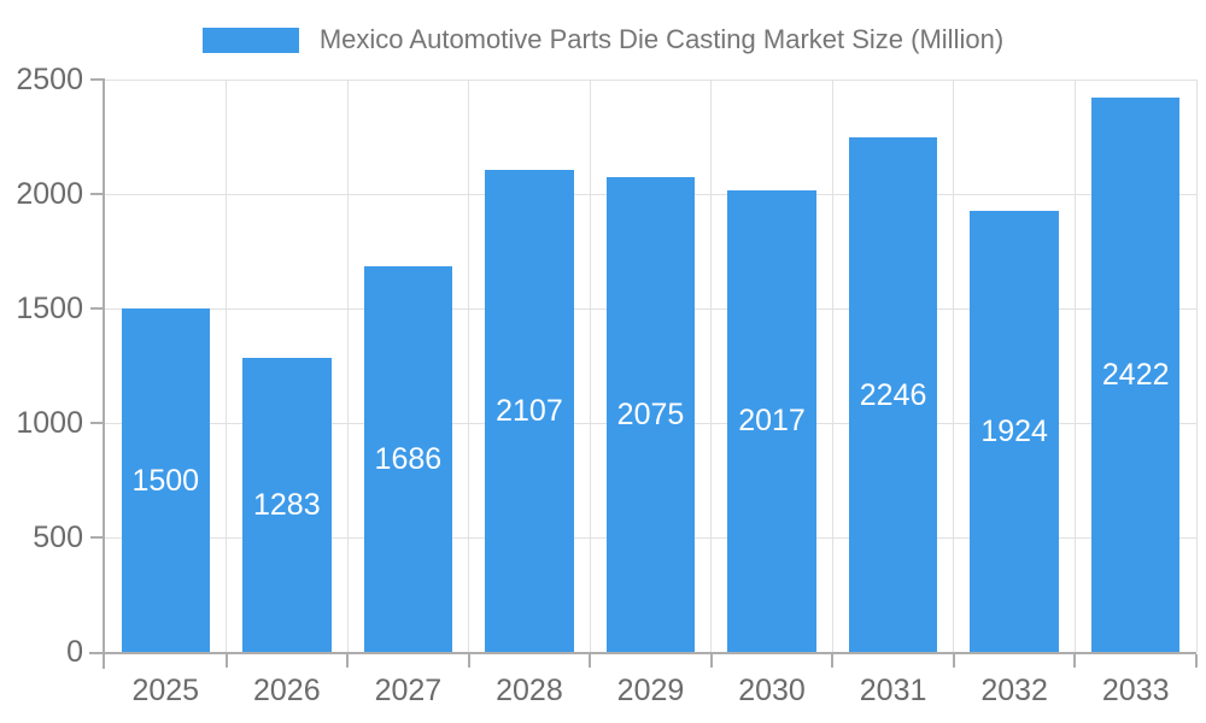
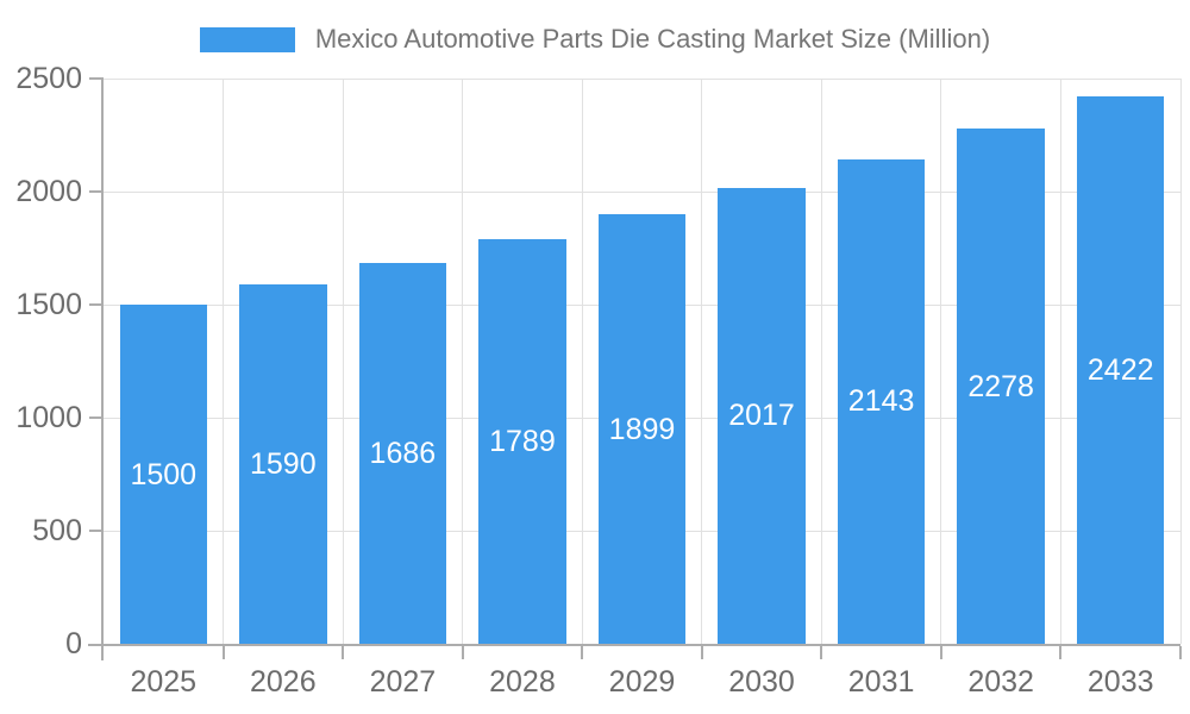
2026: 1283 -> 1590
2028: 2107 -> 1789
2029: 2075 -> 1899
2031: 2246 -> 2143
2032: 1924 -> 2278
